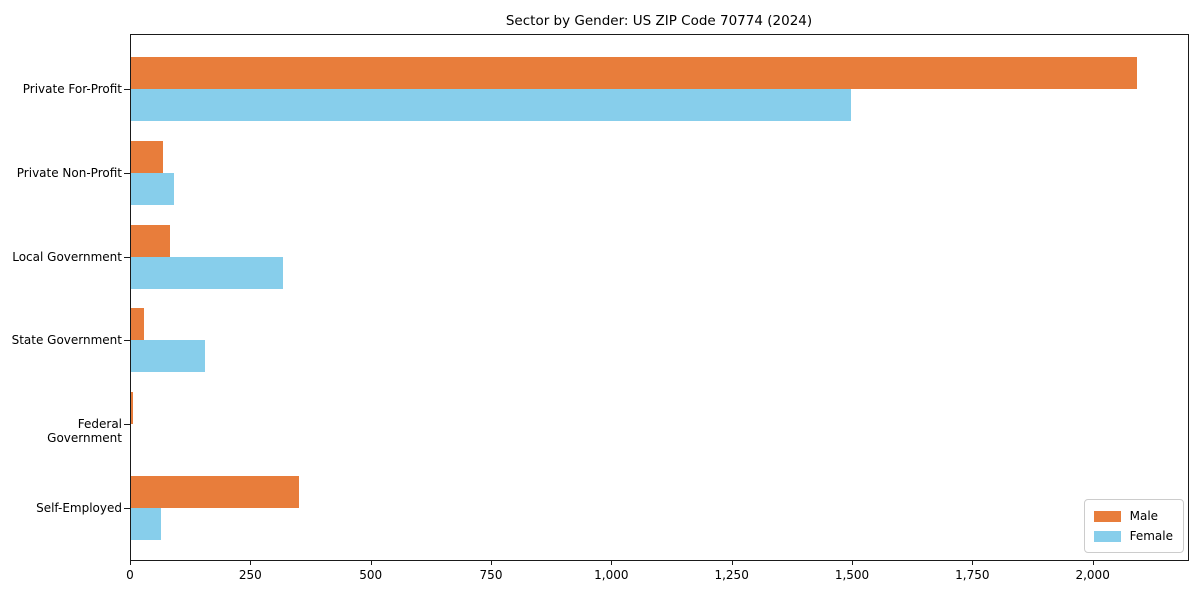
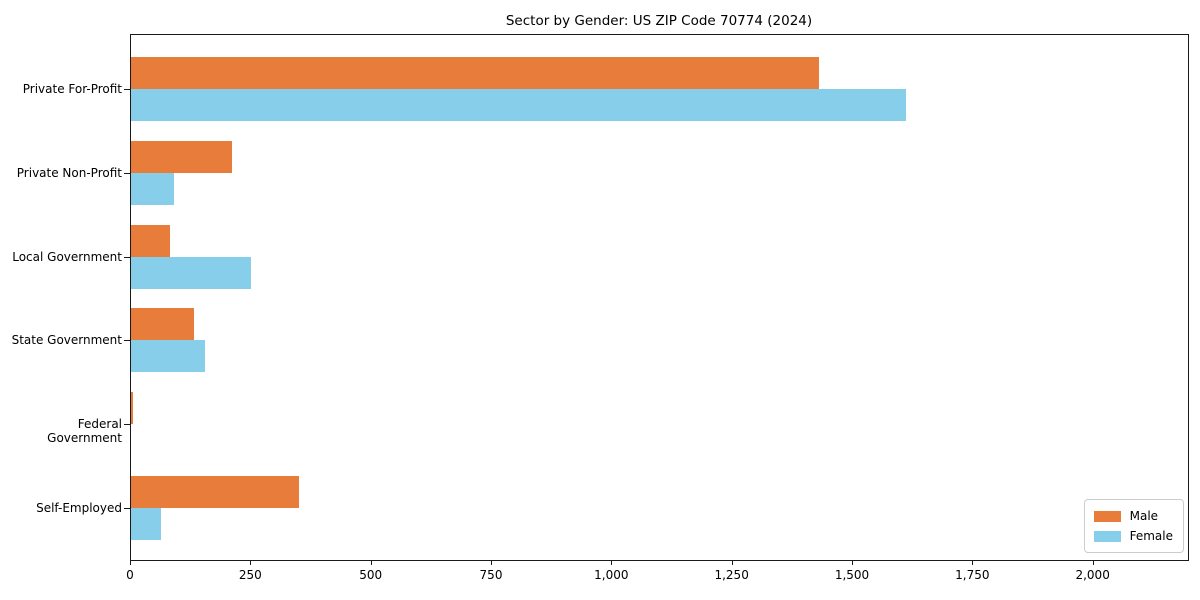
Male/Private For-Profit: 2090 -> 1430
Female/Private For-Profit: 1500 -> 1610
Male/Private Non-Profit: 70 -> 210
Female/Local Government: 320 -> 250
Male/State Government: 30 -> 130
